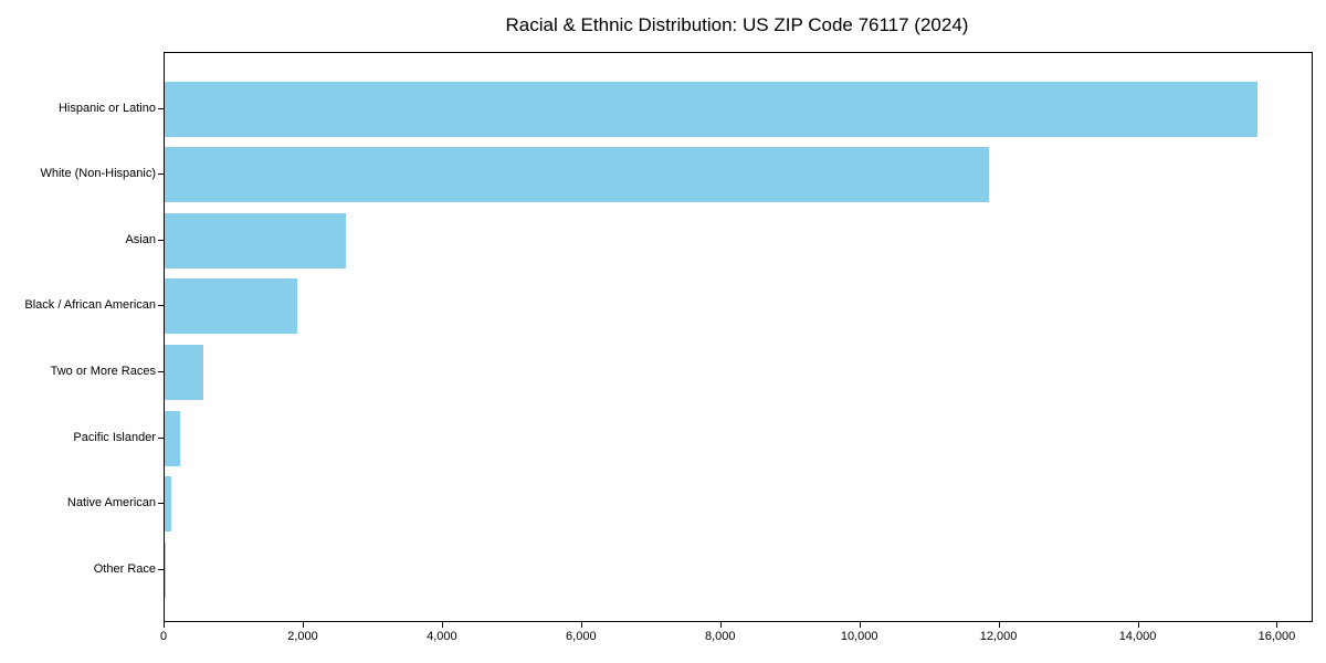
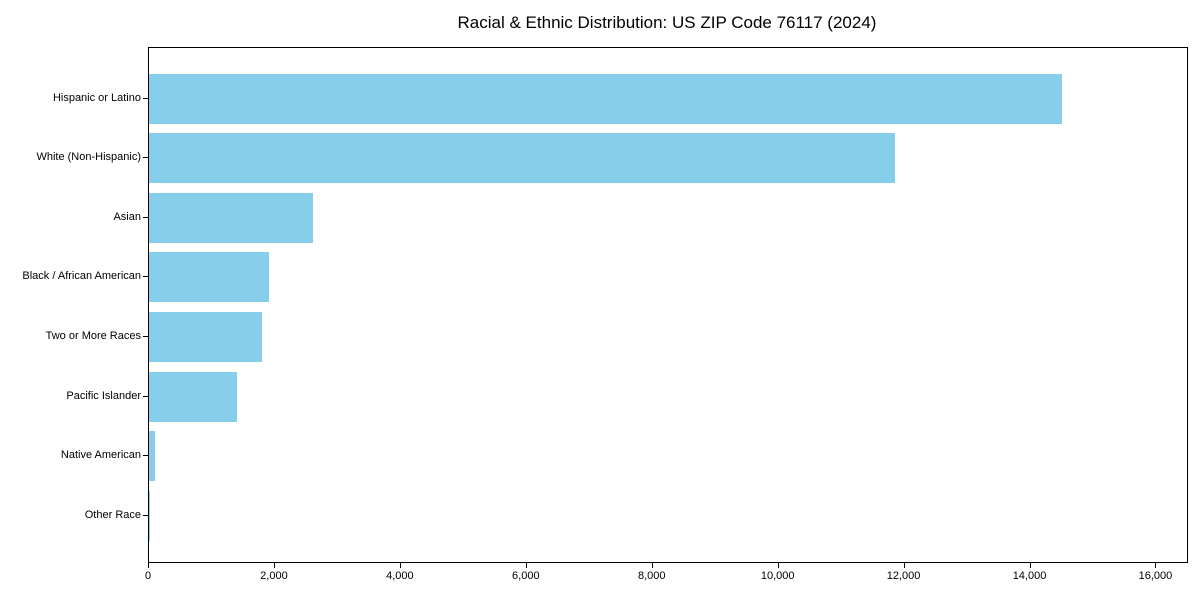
Hispanic or Latino: 15700 -> 14500
Two or More Races: 600 -> 1800
Pacific Islander: 200 -> 1400
